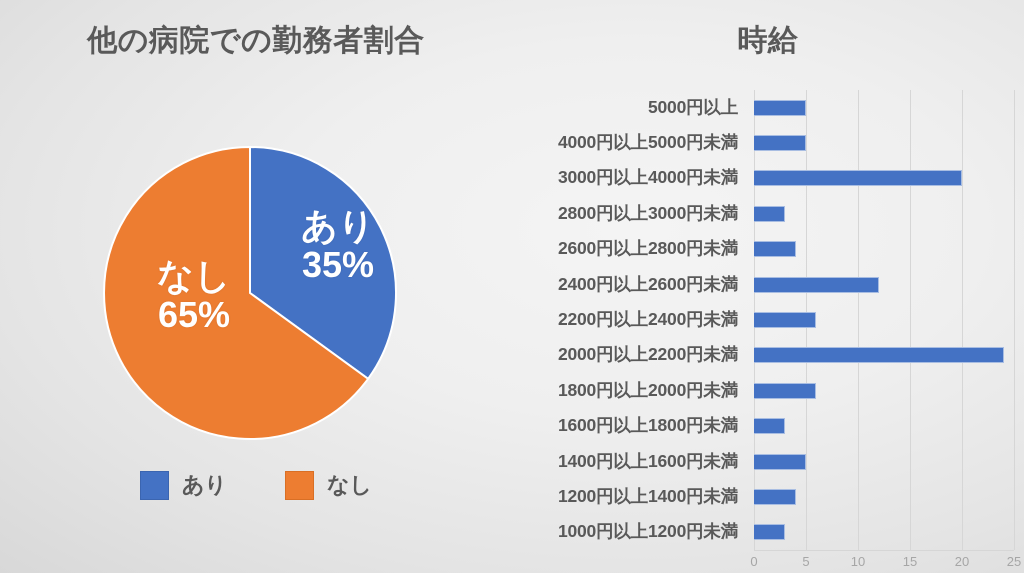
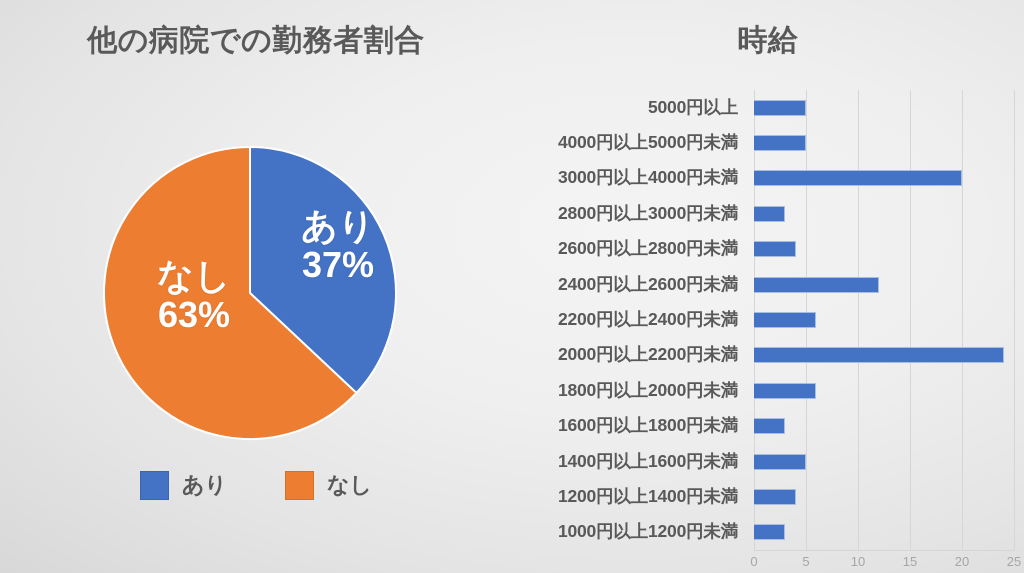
他の病院での勤務者割合/あり: 35% -> 37%
他の病院での勤務者割合/なし: 65% -> 63%
